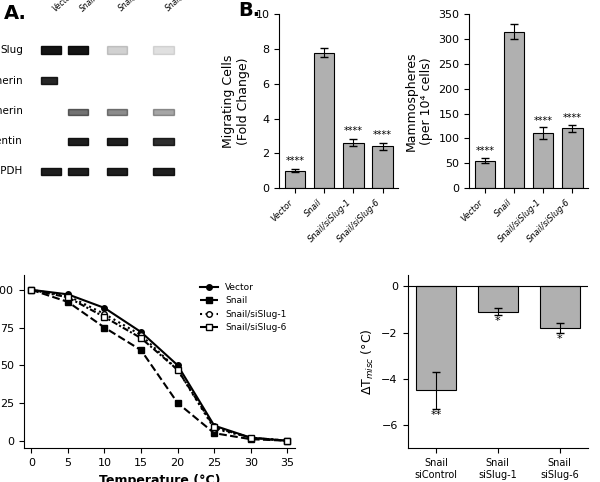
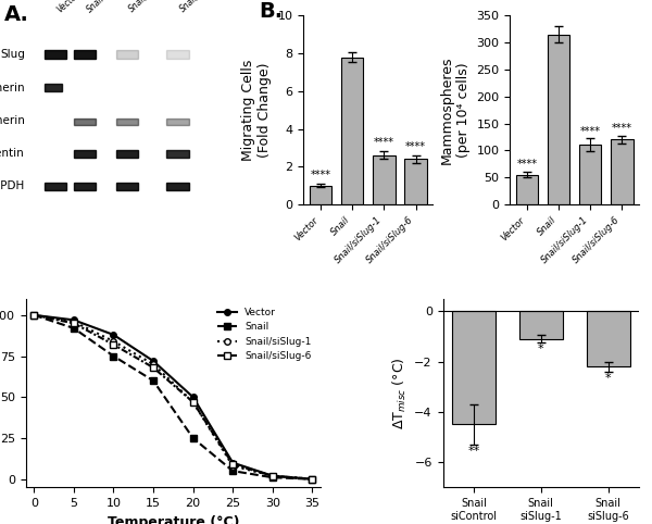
Snail siSlug-6: -1.8 -> -2.2
